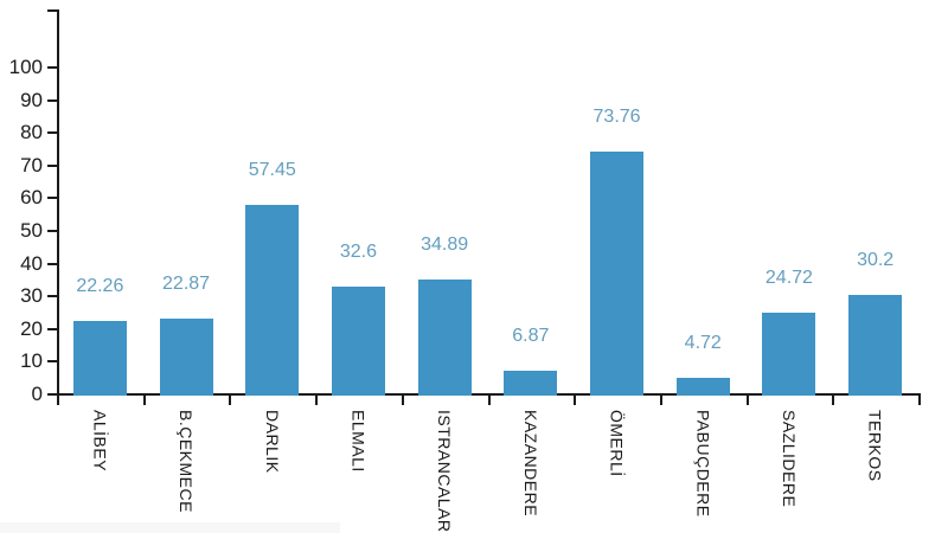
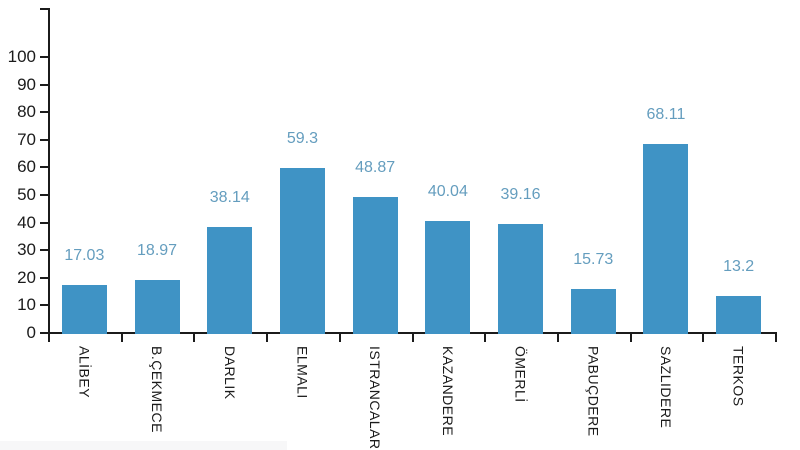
ALİBEY: 22.26 -> 17.03
B.ÇEKMECE: 22.87 -> 18.97
DARLIK: 57.45 -> 38.14
ELMALI: 32.6 -> 59.3
ISTRANCALAR: 34.89 -> 48.87
KAZANDERE: 6.87 -> 40.04
ÖMERLİ: 73.76 -> 39.16
PABUÇDERE: 4.72 -> 15.73
SAZLIDERE: 24.72 -> 68.11
TERKOS: 30.2 -> 13.2
